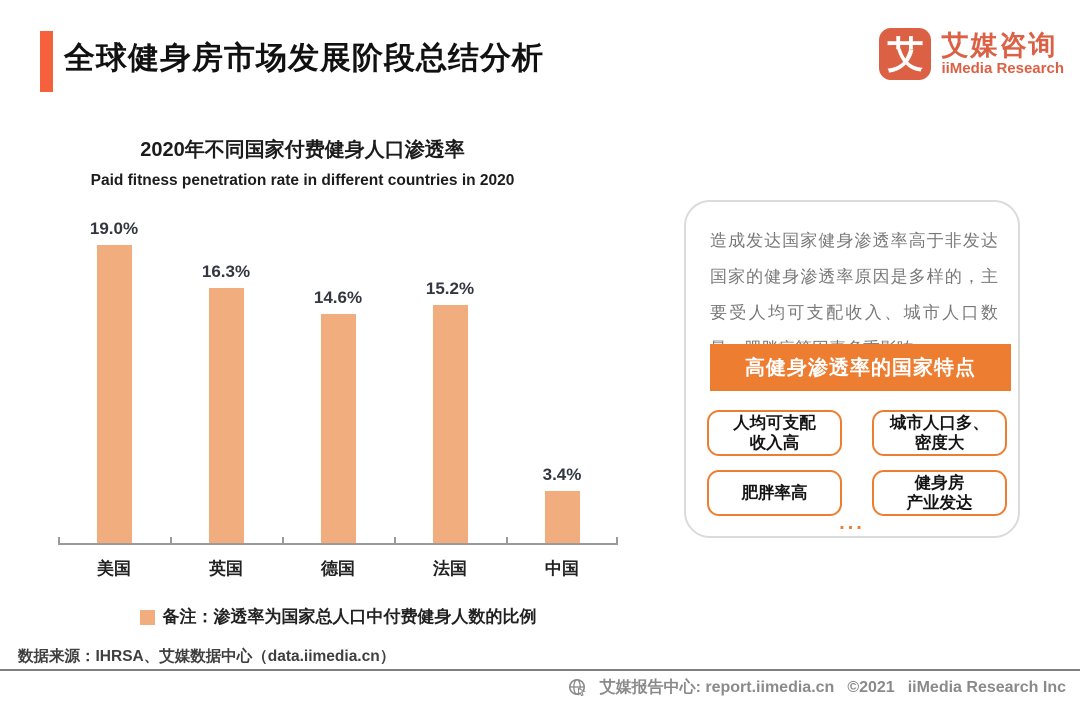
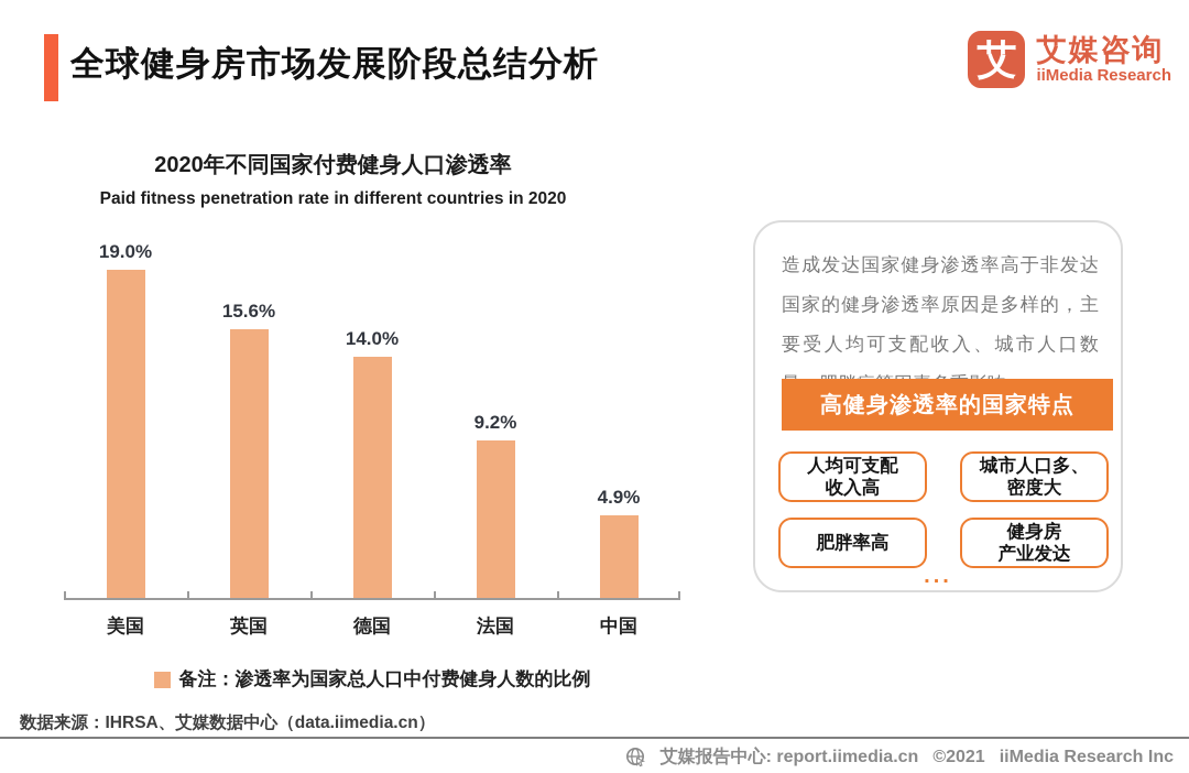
英国: 16.3% -> 15.6%
德国: 14.6% -> 14.0%
法国: 15.2% -> 9.2%
中国: 3.4% -> 4.9%
